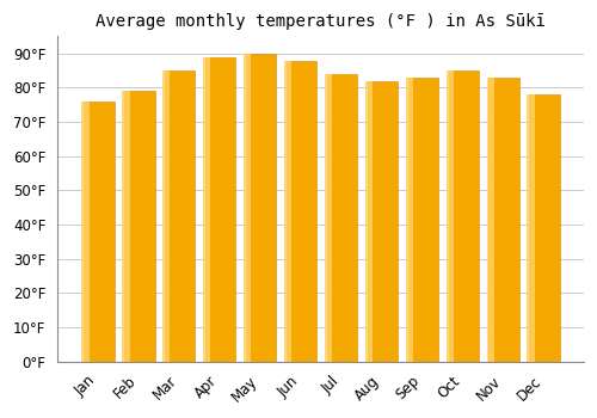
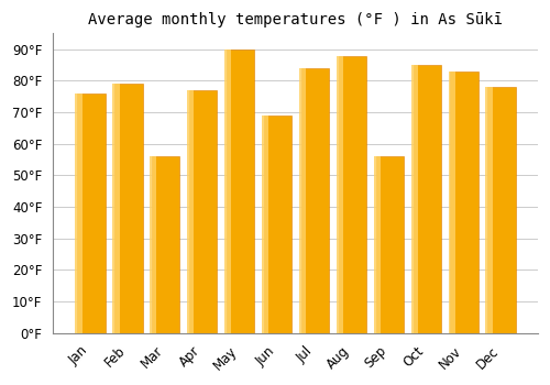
Mar: 85°F -> 56°F
Apr: 89°F -> 77°F
Jun: 88°F -> 69°F
Aug: 82°F -> 88°F
Sep: 83°F -> 56°F
